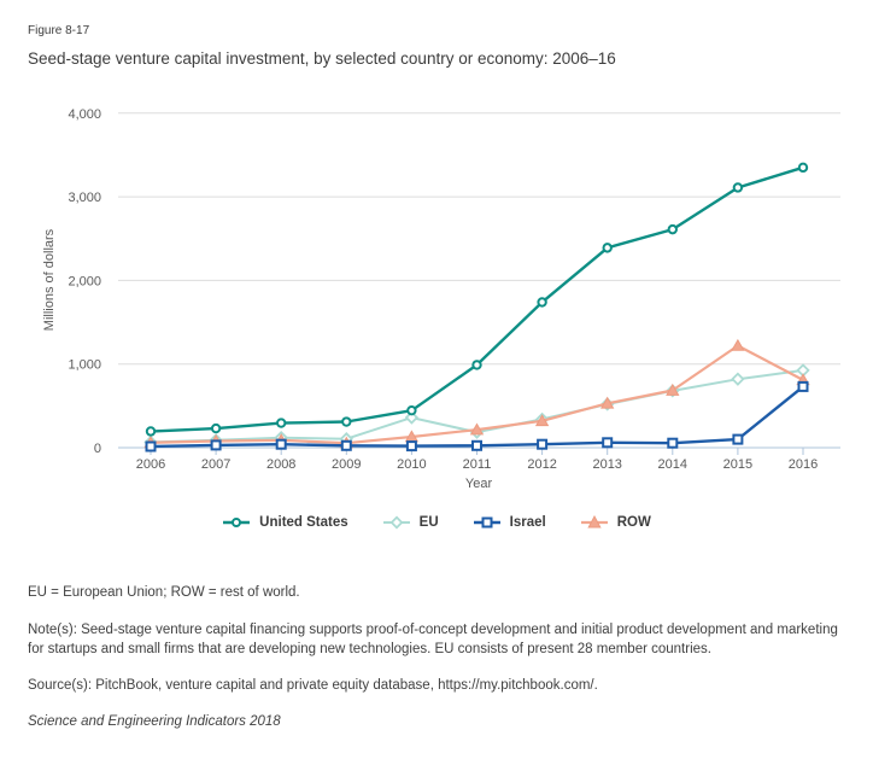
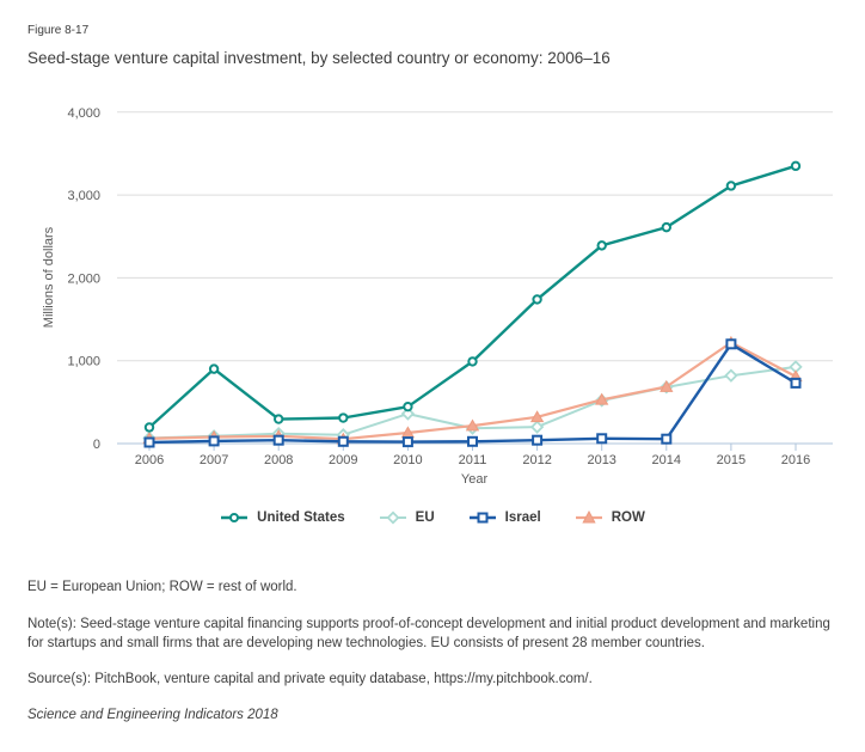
United States/2007: 200 -> 900
EU/2012: 300 -> 200
Israel/2015: 100 -> 1200
